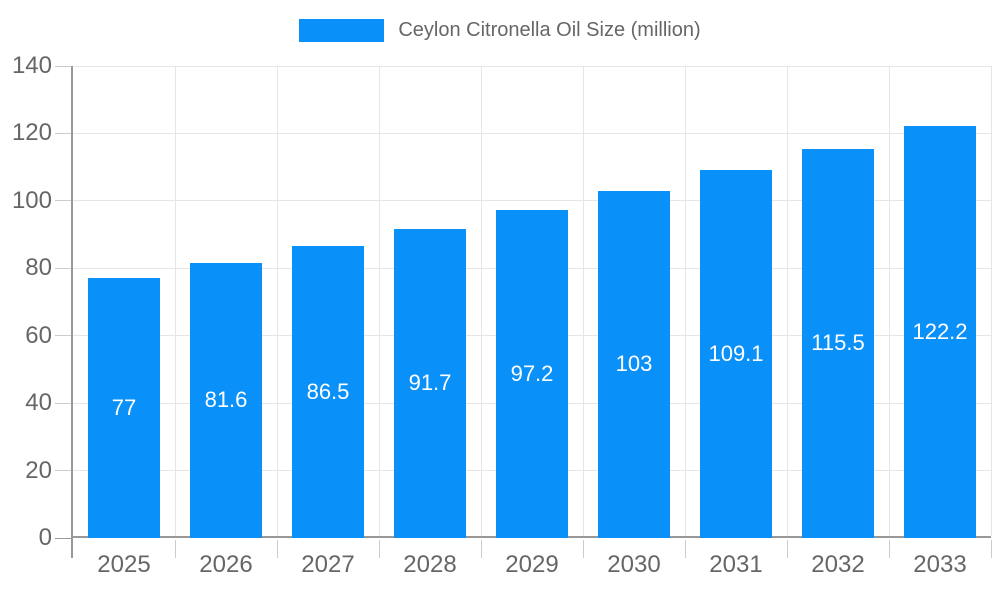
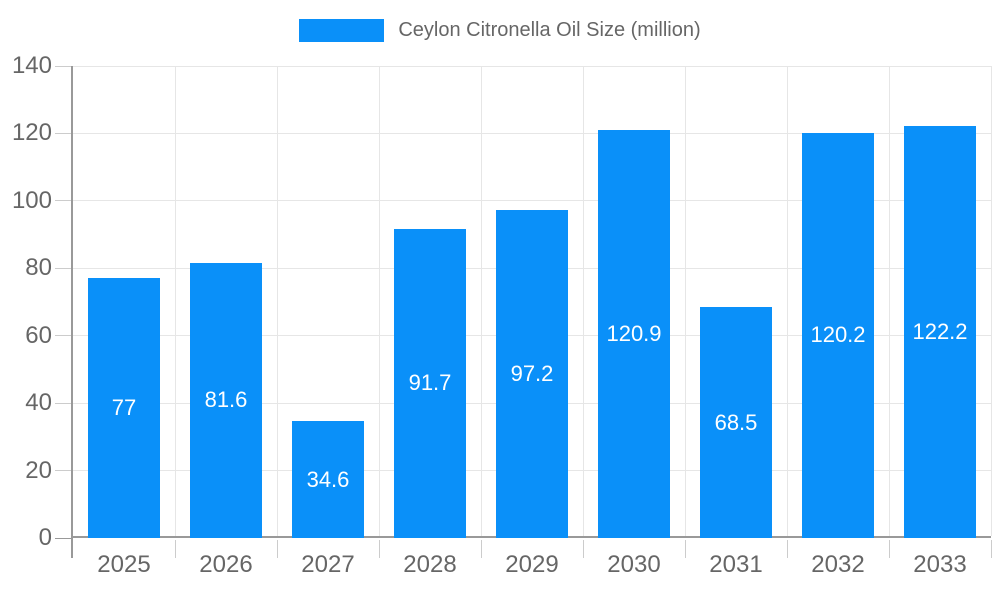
2027: 86.5 -> 34.6
2030: 103 -> 120.9
2031: 109.1 -> 68.5
2032: 115.5 -> 120.2
